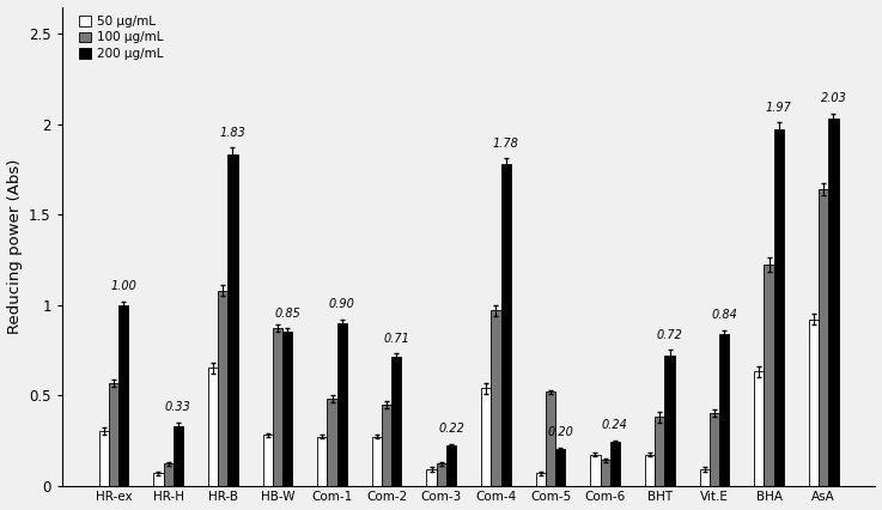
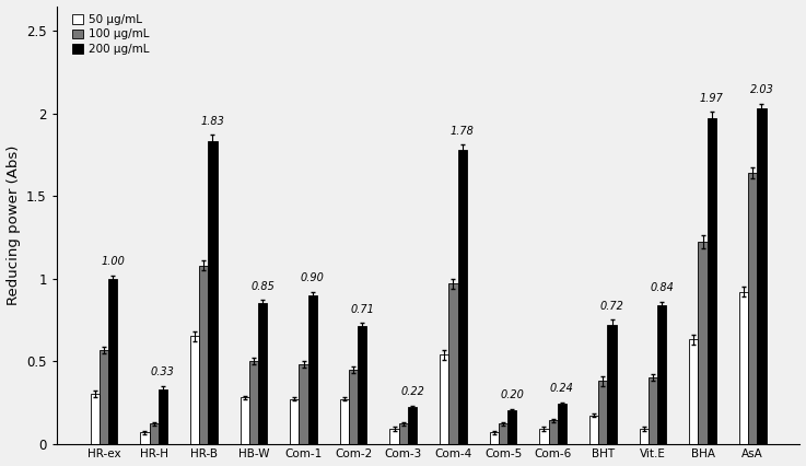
100 μg/mL/HB-W: 0.87 -> 0.50
100 μg/mL/Com-5: 0.52 -> 0.12
50 μg/mL/Com-6: 0.17 -> 0.09
